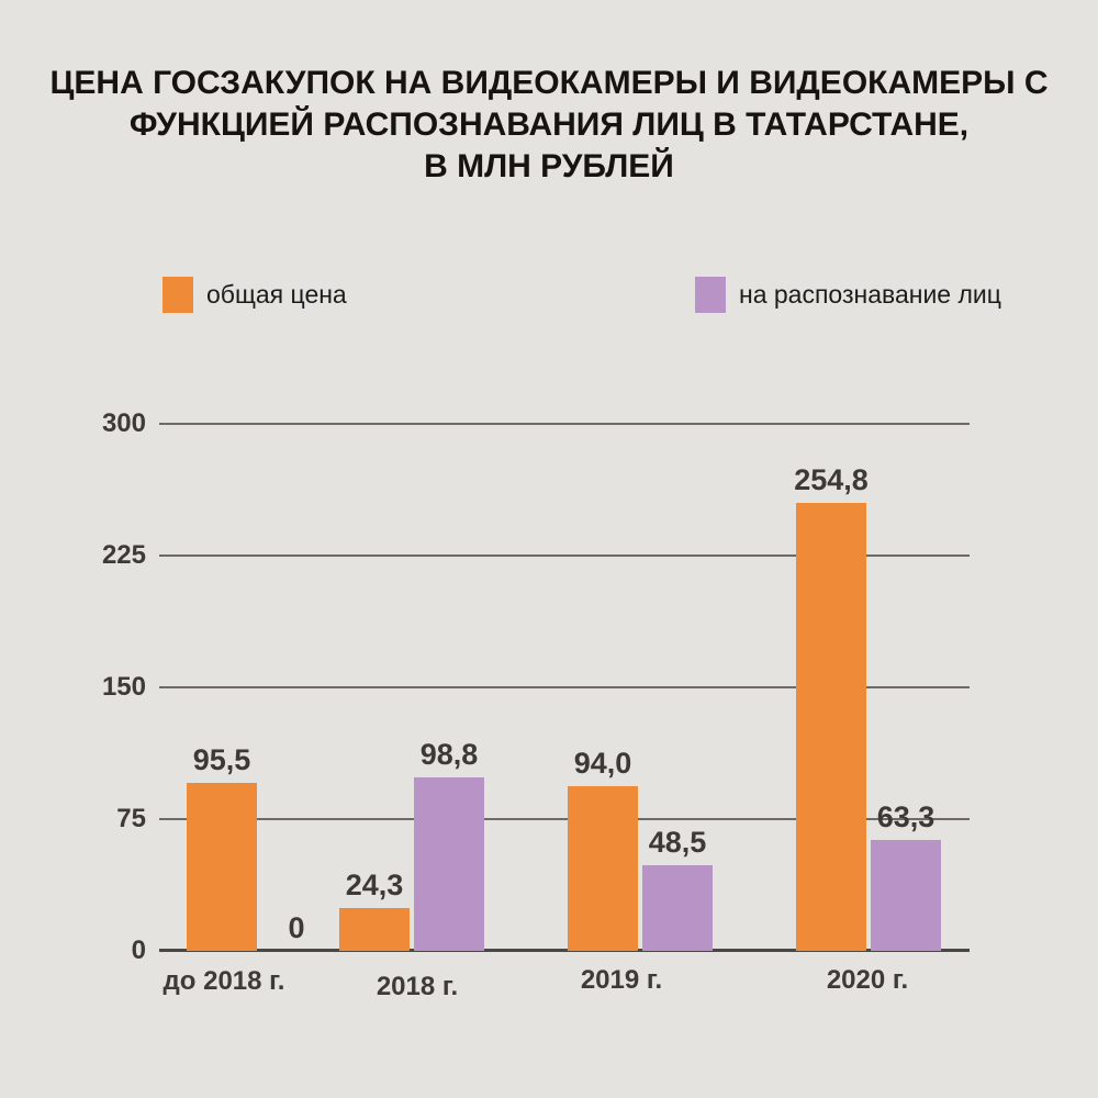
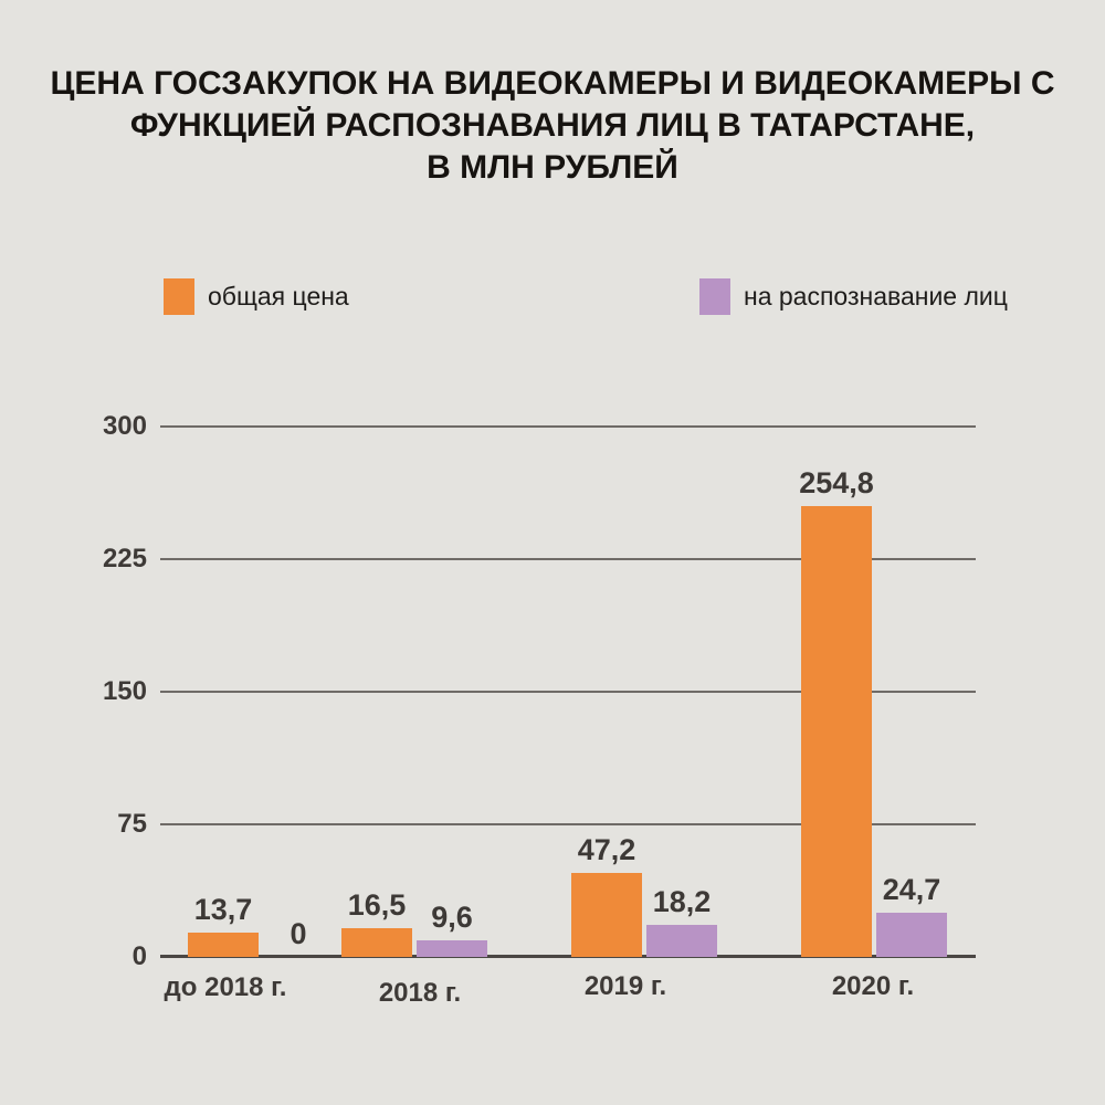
общая цена/до 2018 г.: 95,5 -> 13,7
общая цена/2018 г.: 24,3 -> 16,5
на распознавание лиц/2018 г.: 98,8 -> 9,6
общая цена/2019 г.: 94,0 -> 47,2
на распознавание лиц/2019 г.: 48,5 -> 18,2
на распознавание лиц/2020 г.: 63,3 -> 24,7
